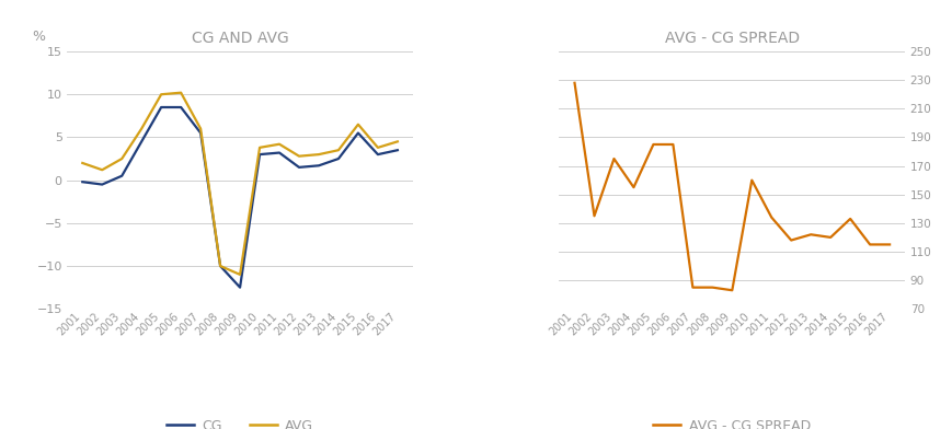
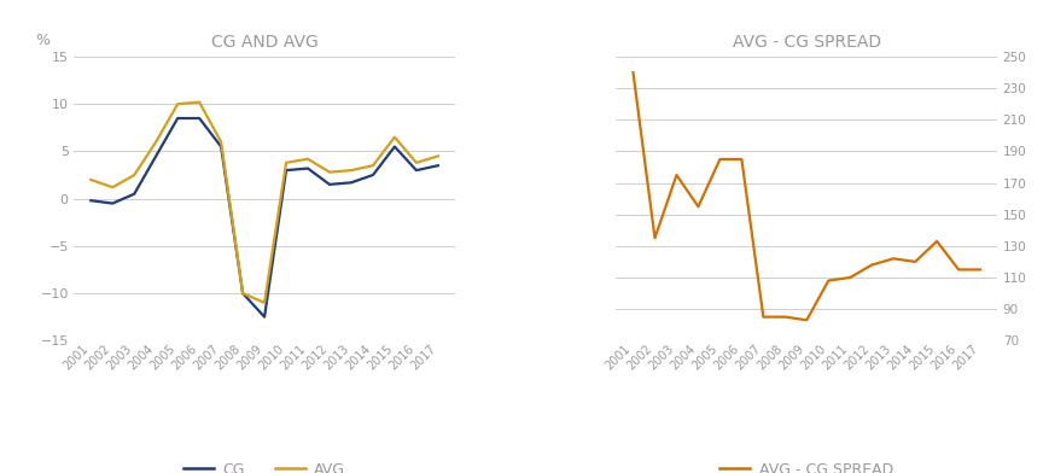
AVG - CG SPREAD/2001: 228 -> 240
AVG - CG SPREAD/2010: 160 -> 108
AVG - CG SPREAD/2011: 134 -> 110
